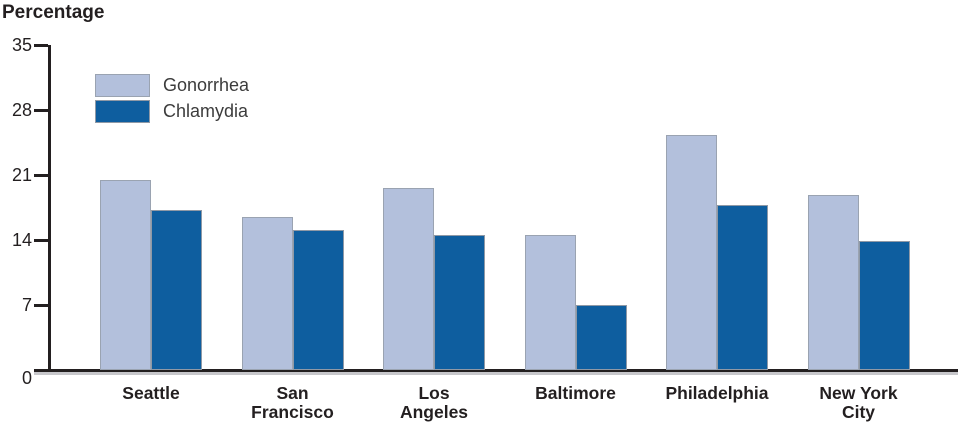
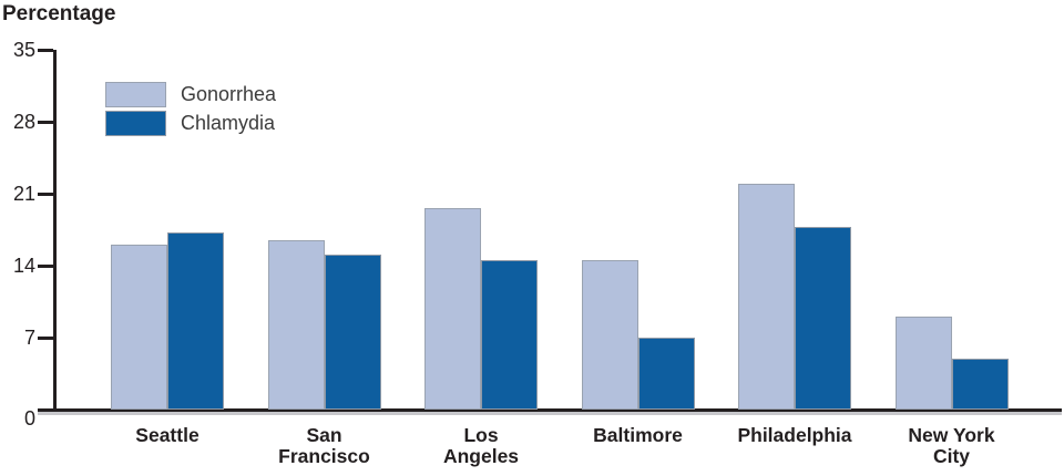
Gonorrhea/Seattle: 20 -> 16
Gonorrhea/Philadelphia: 25 -> 22
Gonorrhea/New York City: 19 -> 9
Chlamydia/New York City: 14 -> 5
